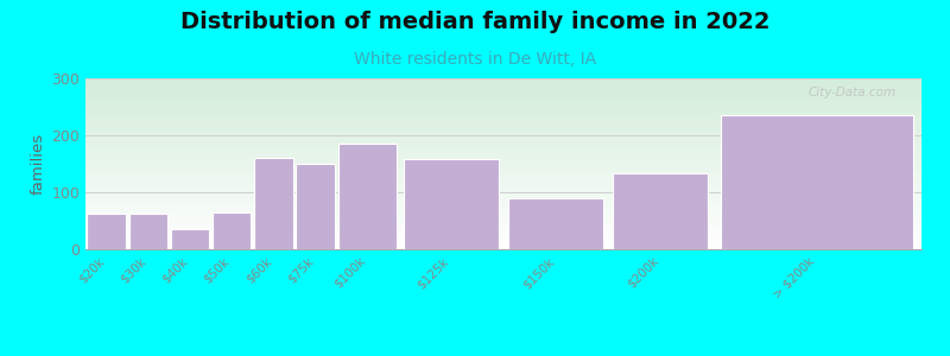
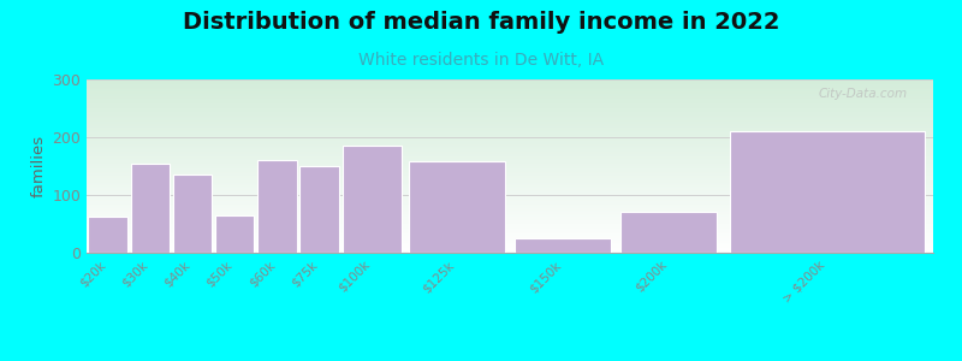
$30k: 63 -> 155
$40k: 35 -> 135
$150k: 90 -> 25
$200k: 133 -> 70
> $200k: 235 -> 210
